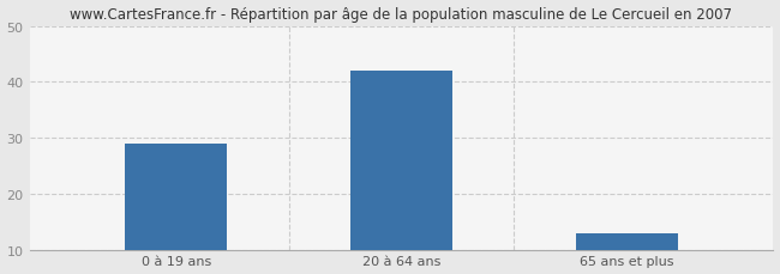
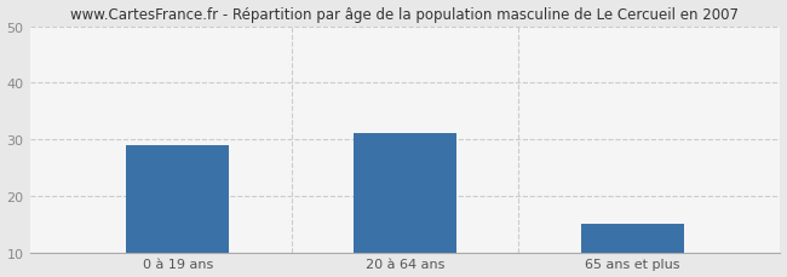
20 à 64 ans: 42 -> 31
65 ans et plus: 13 -> 15
